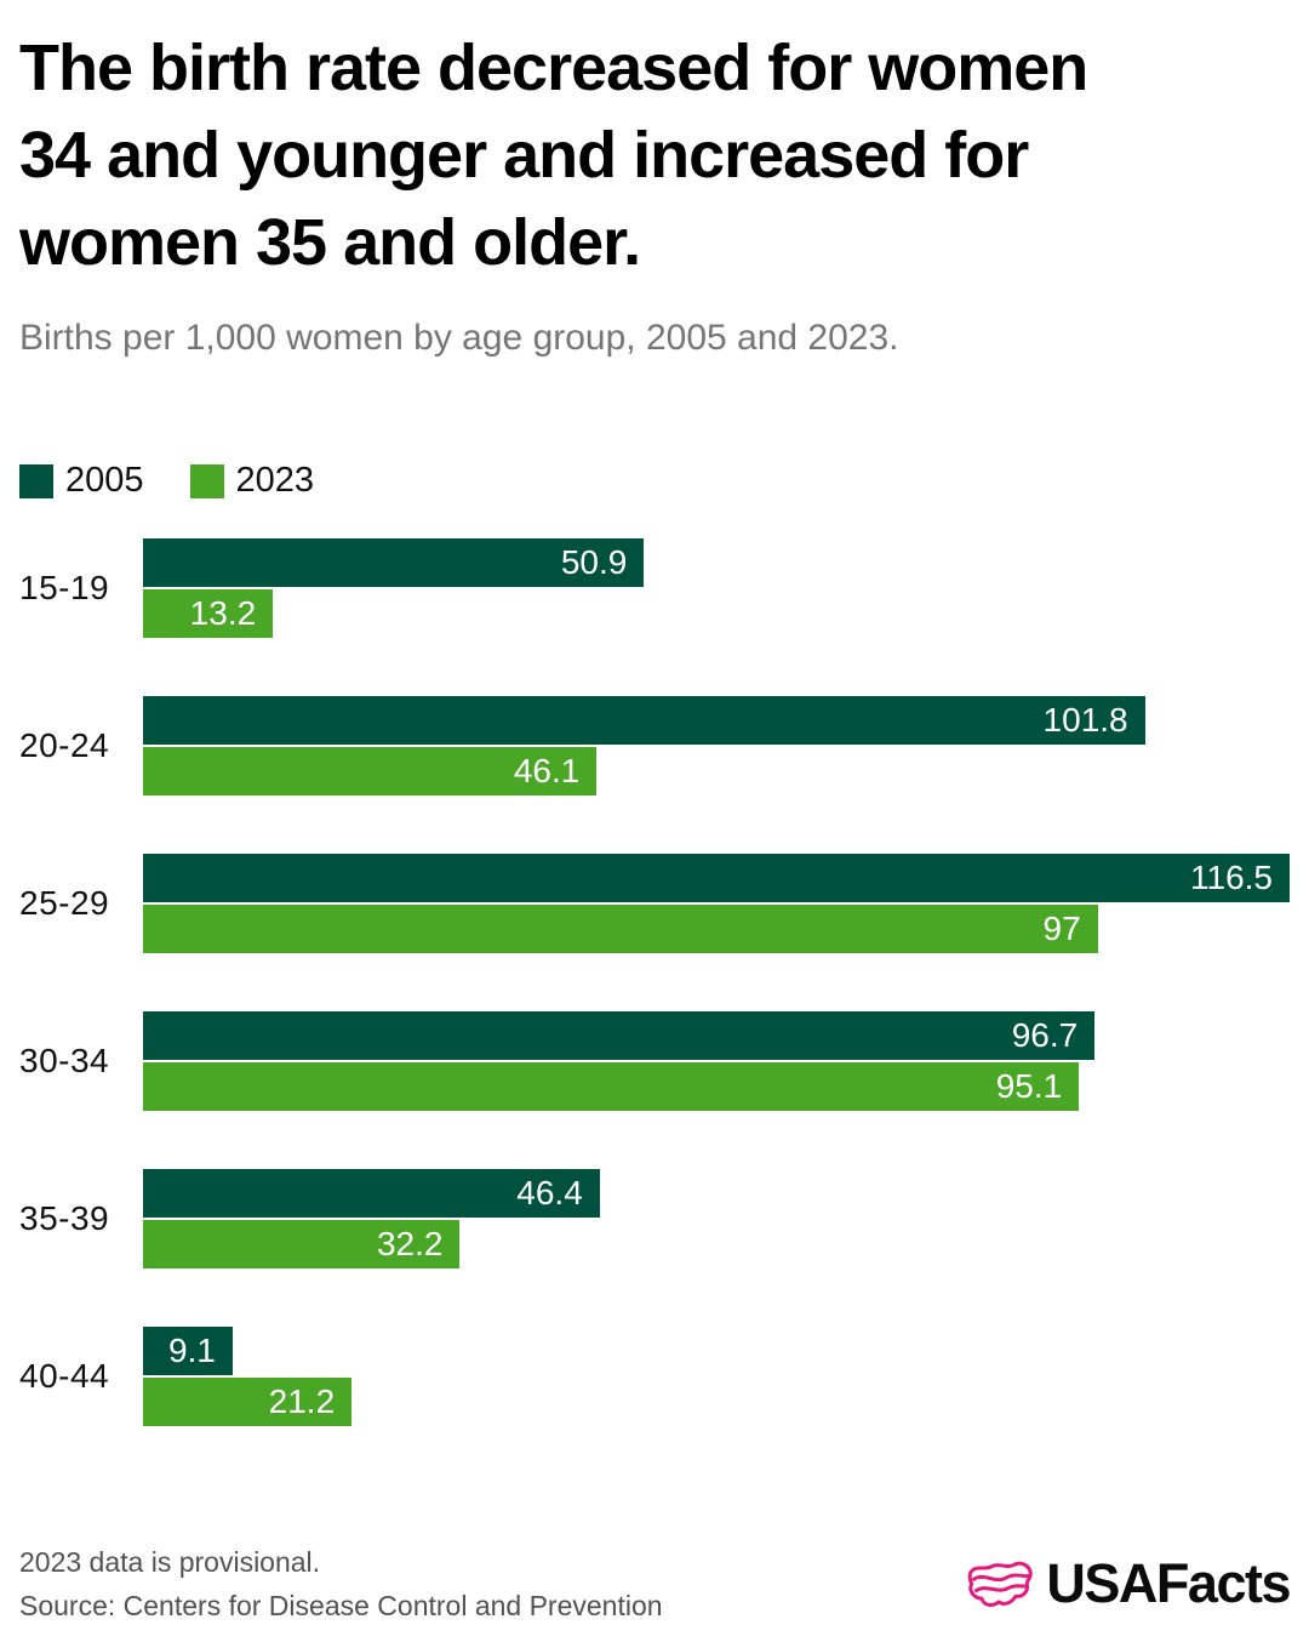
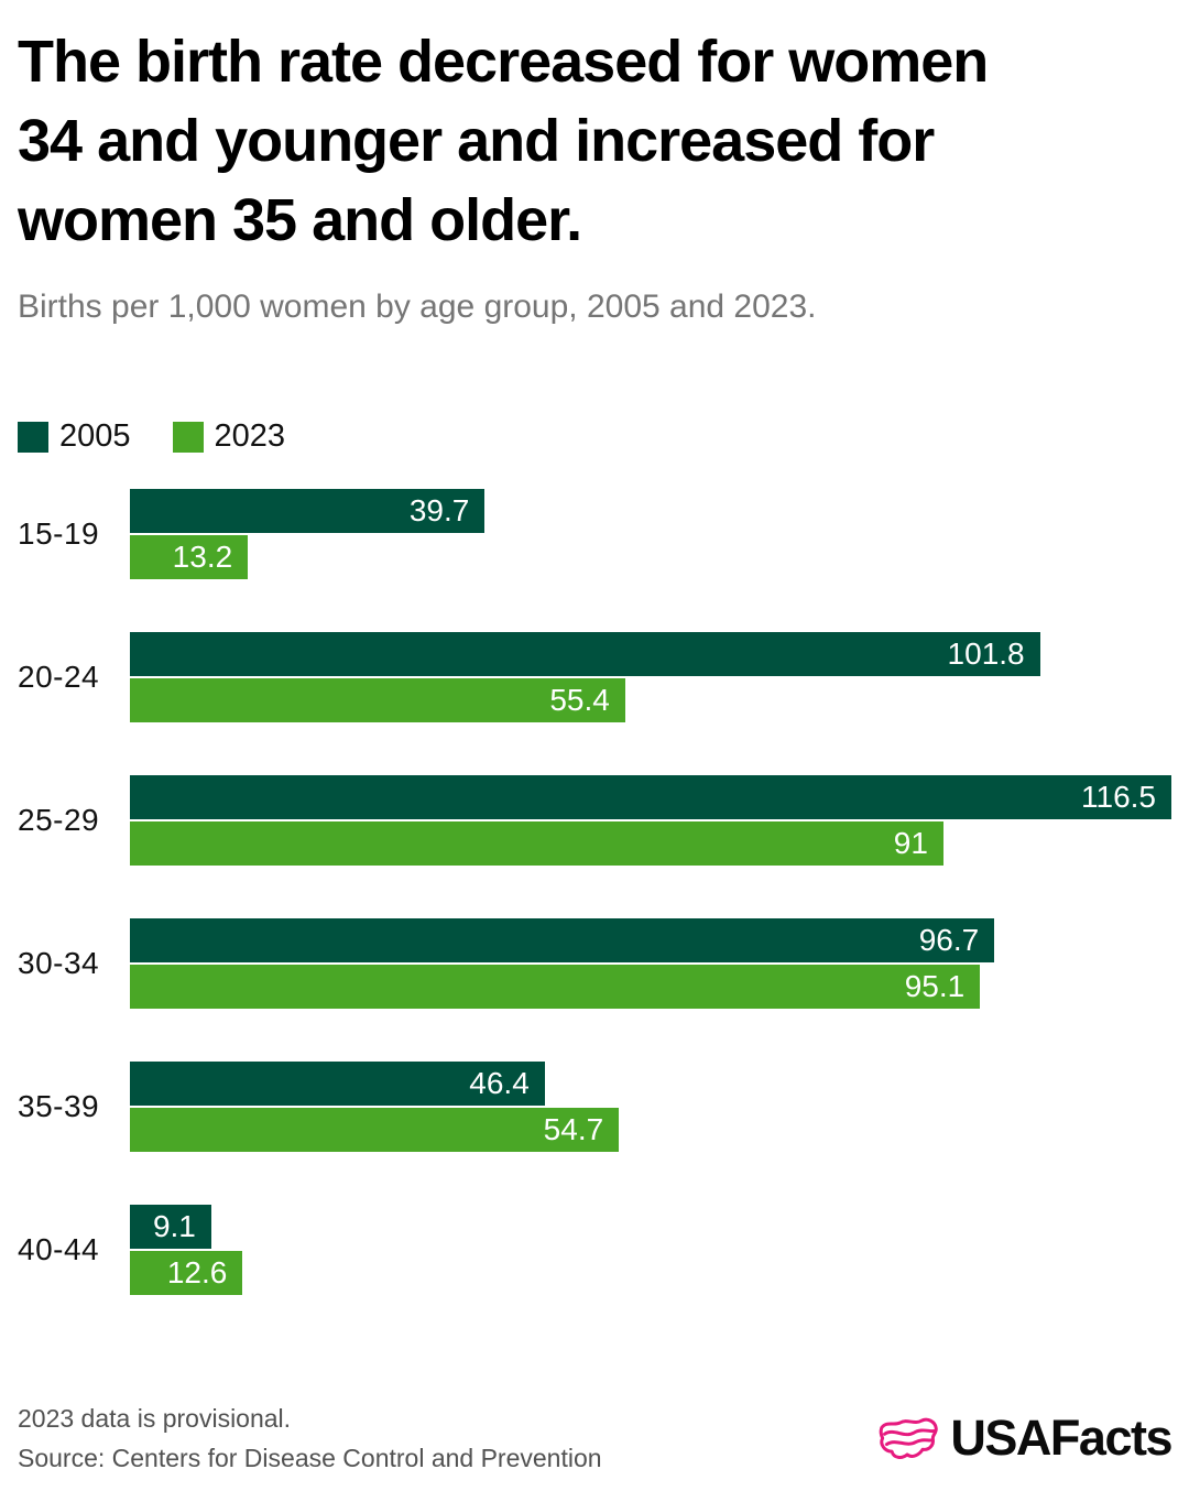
2005/15-19: 50.9 -> 39.7
2023/20-24: 46.1 -> 55.4
2023/25-29: 97 -> 91
2023/35-39: 32.2 -> 54.7
2023/40-44: 21.2 -> 12.6
